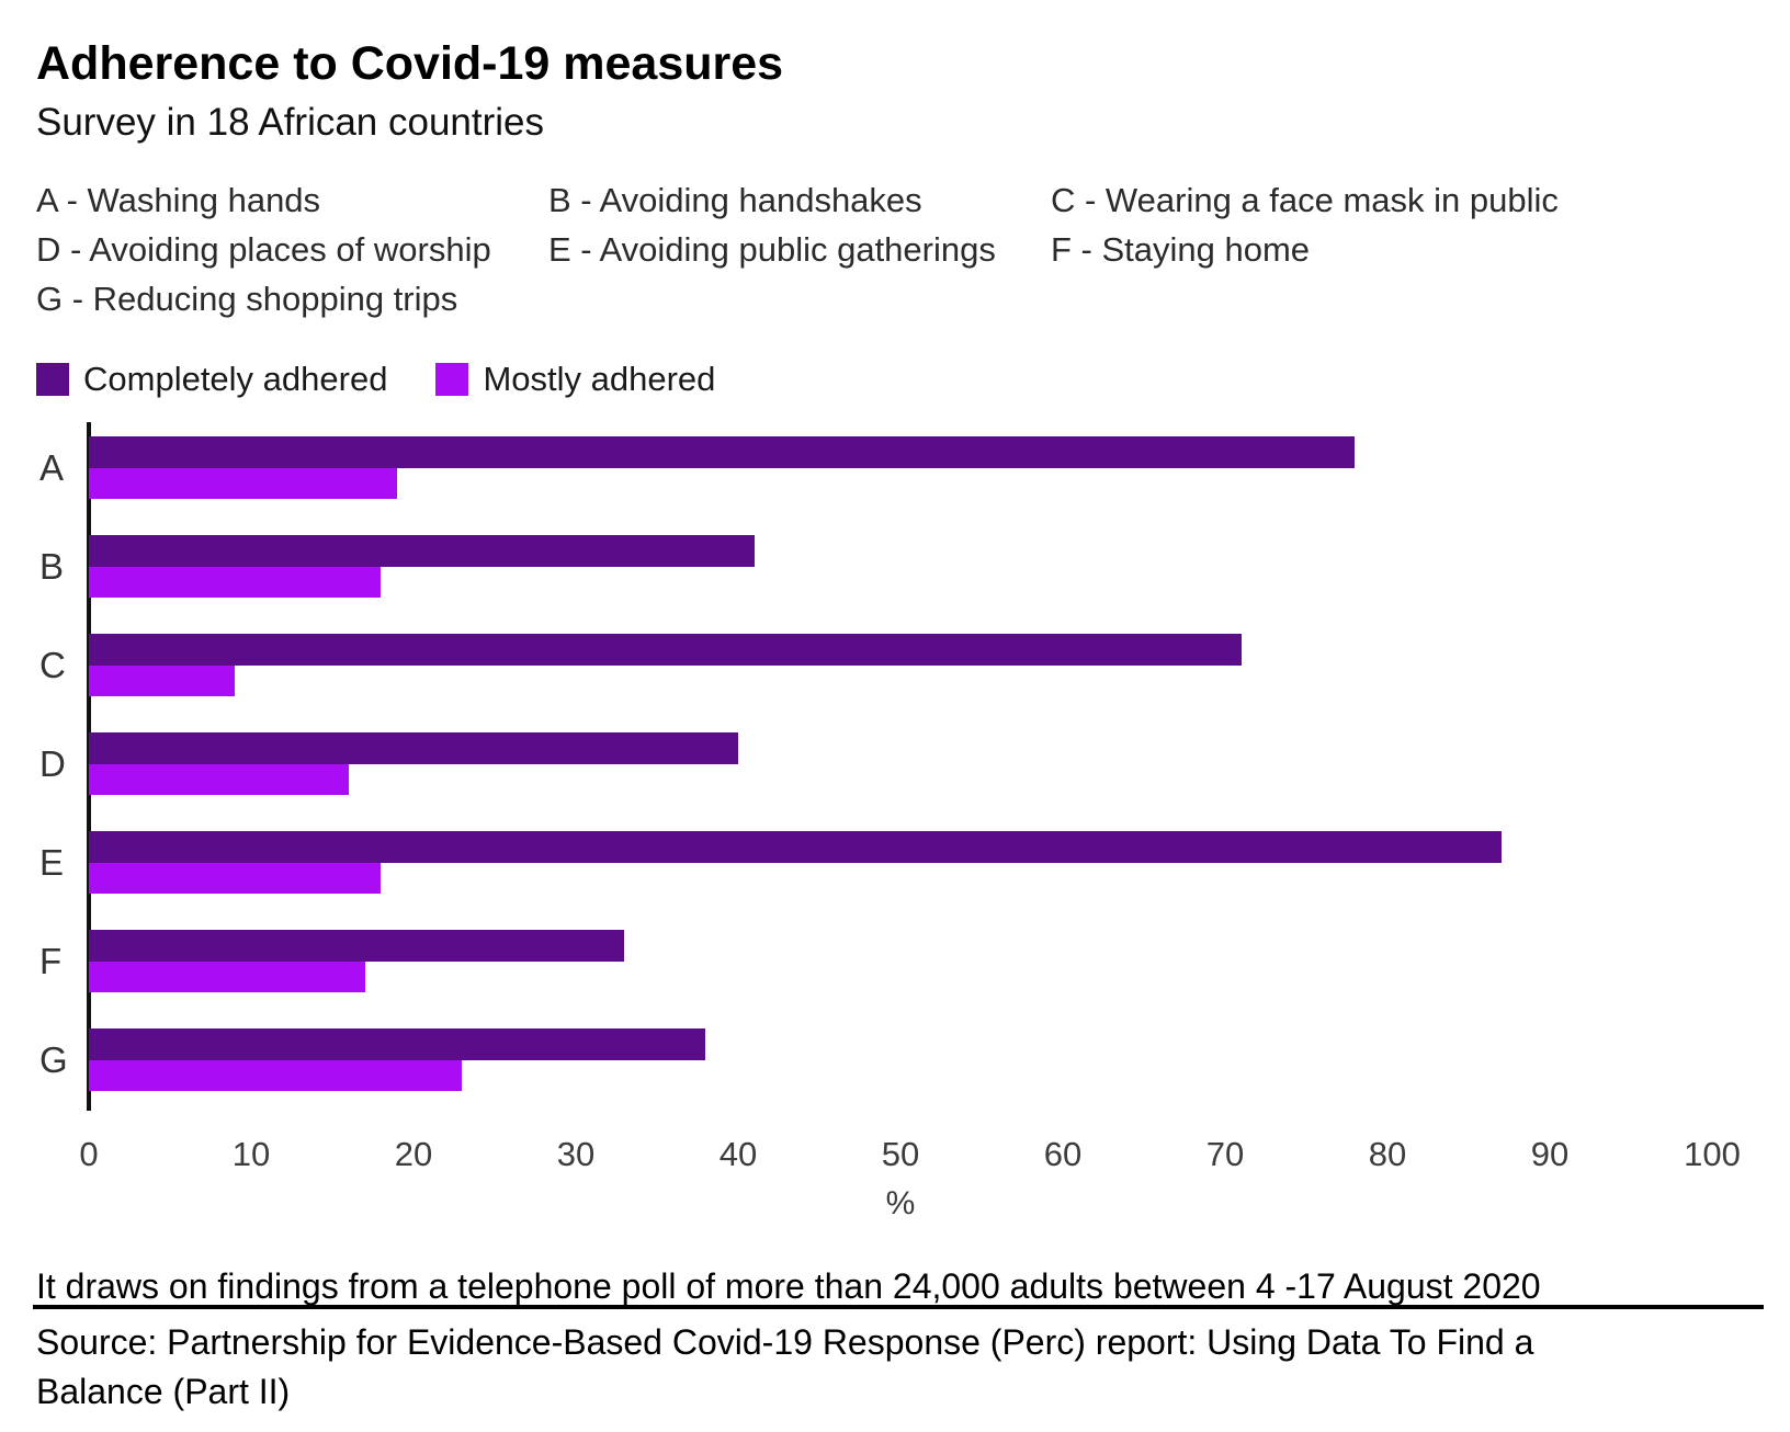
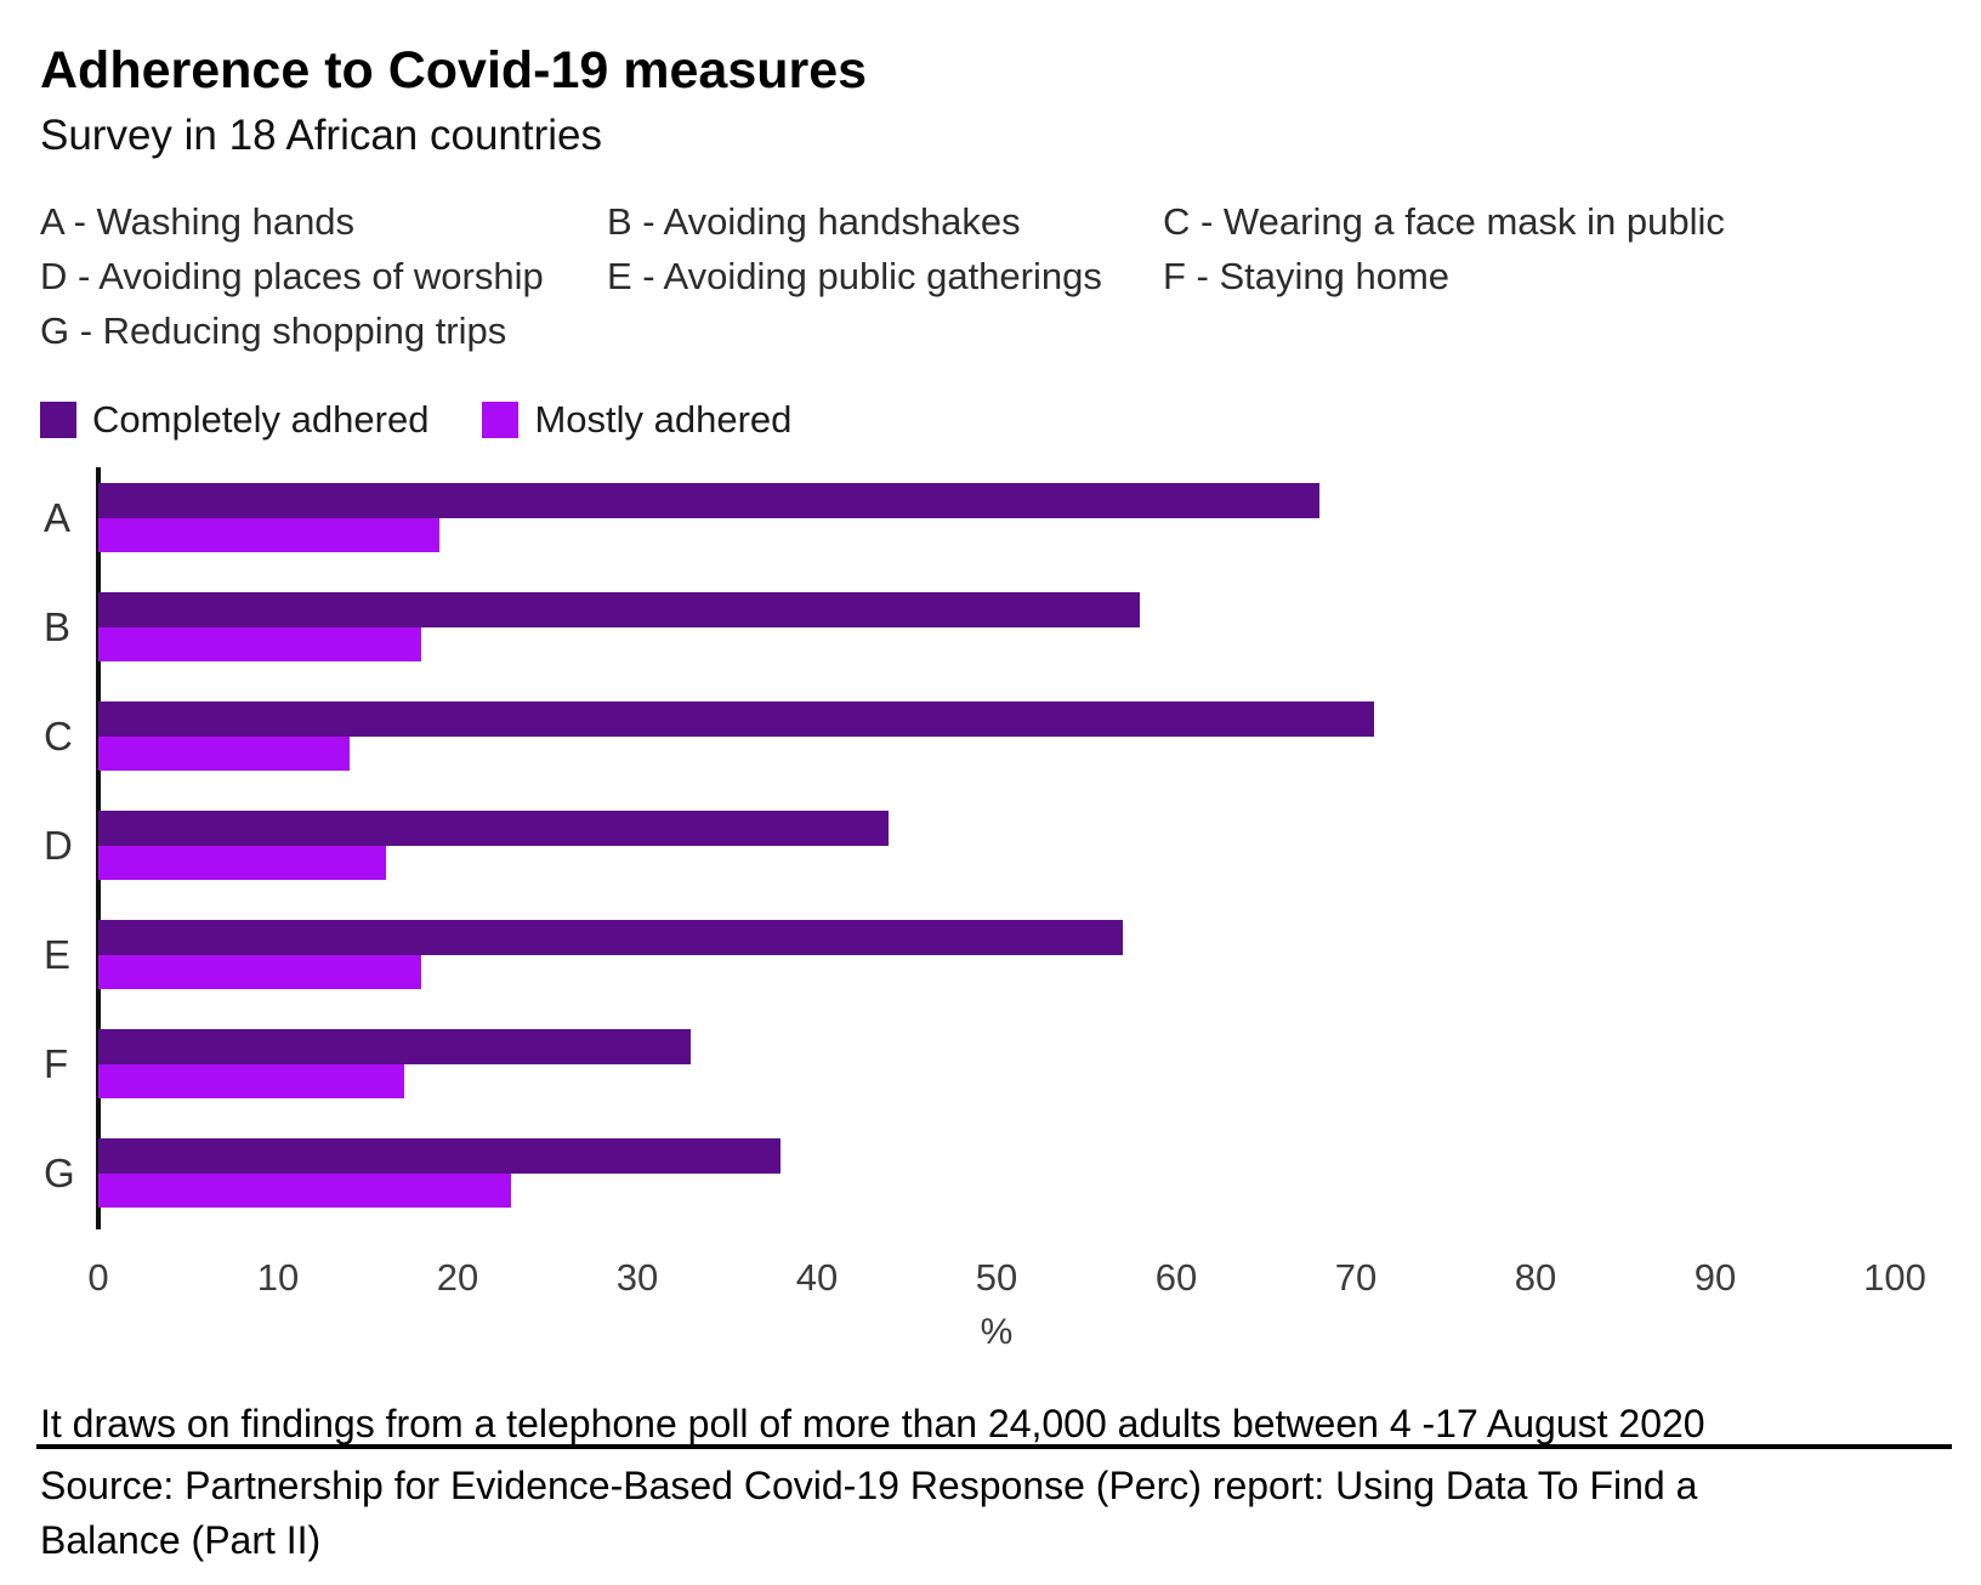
Completely adhered/A: 78 -> 68
Completely adhered/B: 41 -> 58
Mostly adhered/C: 9 -> 14
Completely adhered/D: 40 -> 44
Completely adhered/E: 87 -> 57
